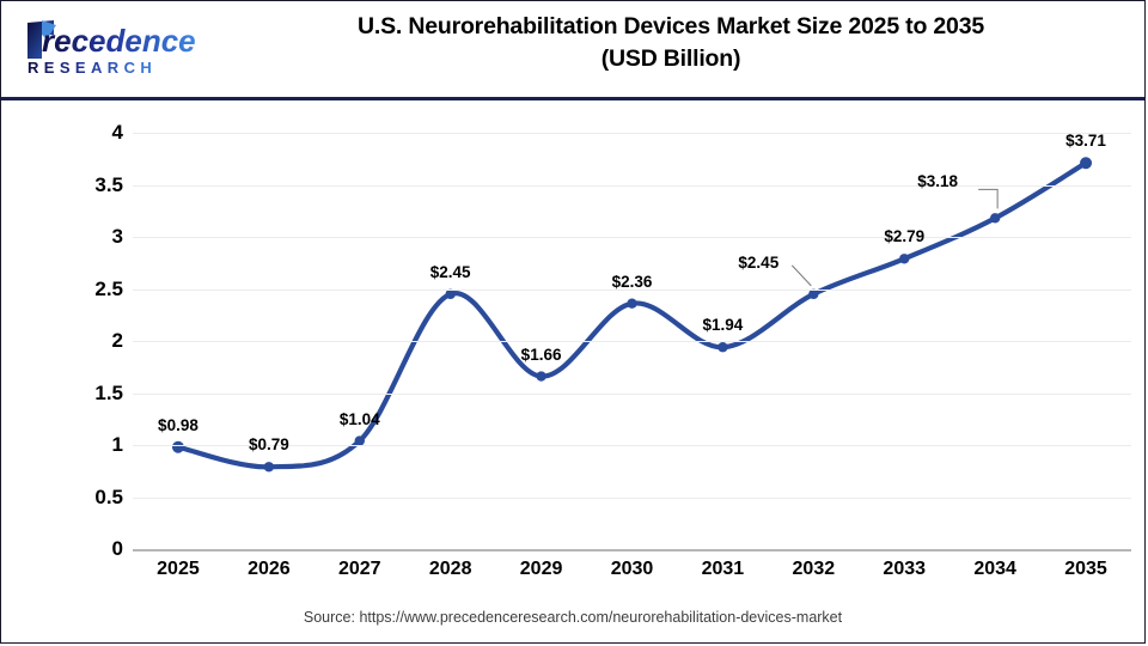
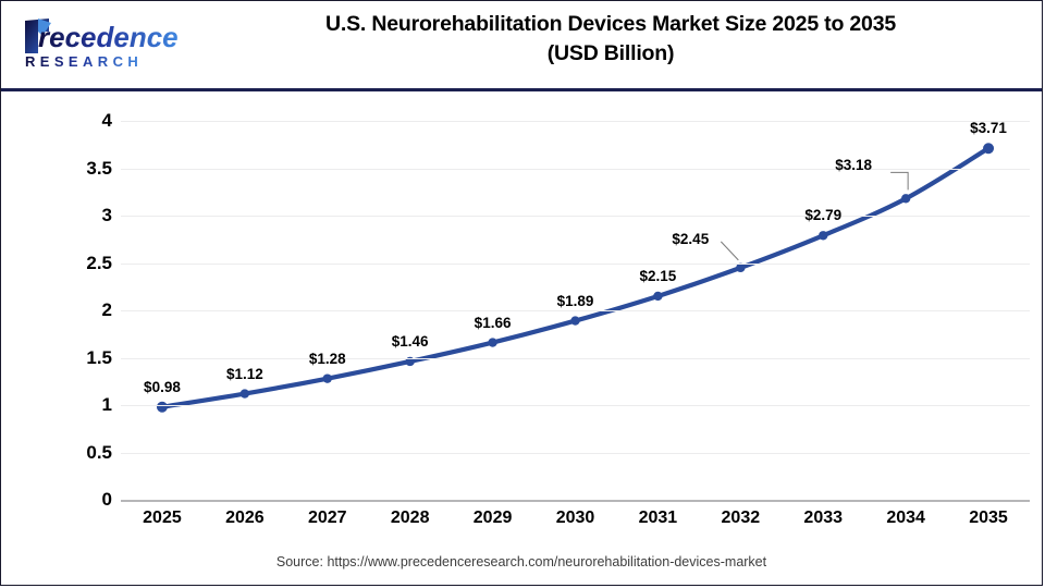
2026: $0.79 -> $1.12
2027: $1.04 -> $1.28
2028: $2.45 -> $1.46
2030: $2.36 -> $1.89
2031: $1.94 -> $2.15
